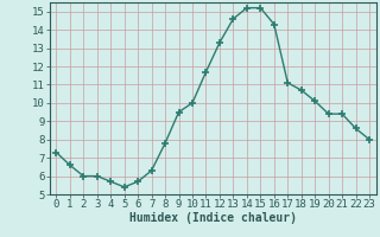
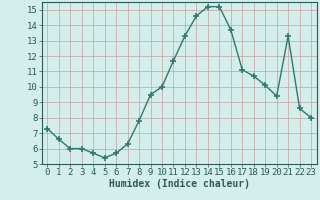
16: 14.3 -> 13.7
21: 9.4 -> 13.3
